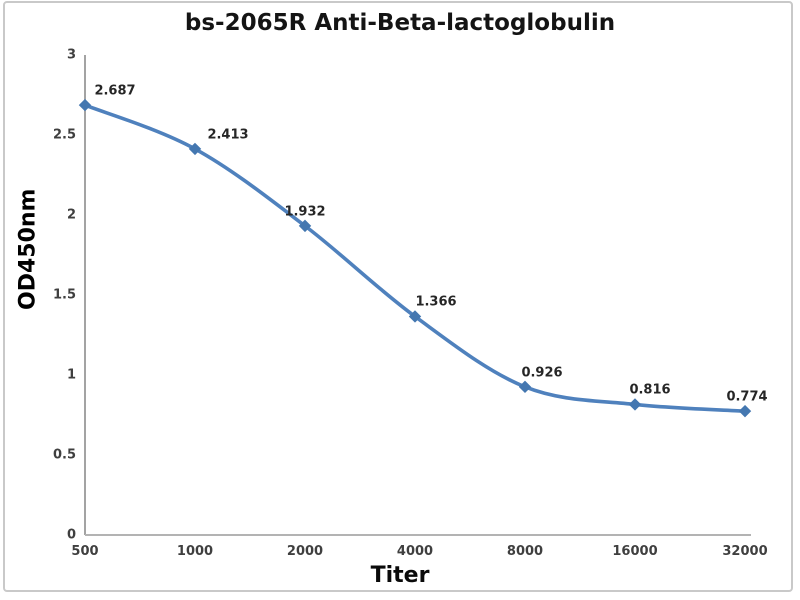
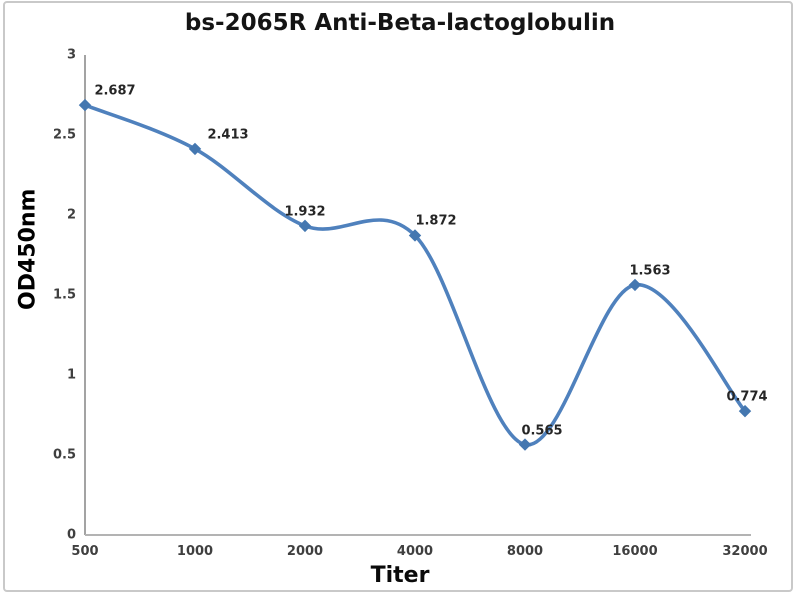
4000: 1.366 -> 1.872
8000: 0.926 -> 0.565
16000: 0.816 -> 1.563
